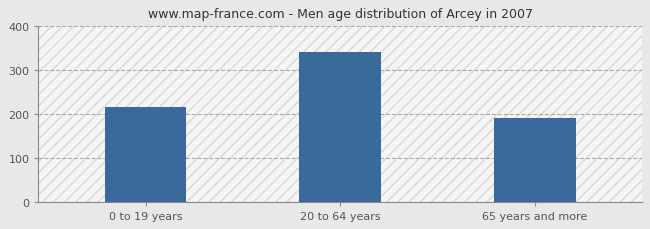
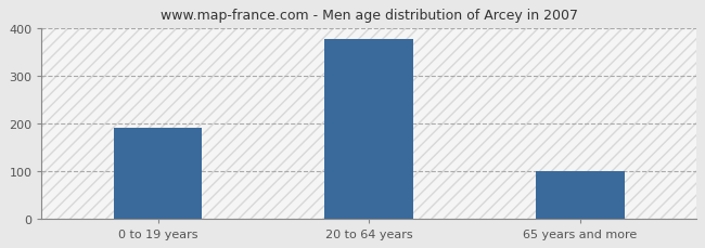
0 to 19 years: 215 -> 190
20 to 64 years: 340 -> 377
65 years and more: 190 -> 100
